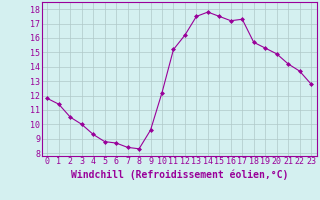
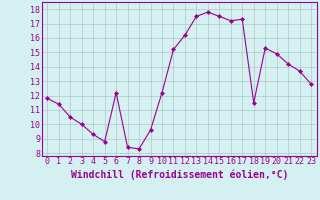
6: 8.7 -> 12.2
18: 15.7 -> 11.5
